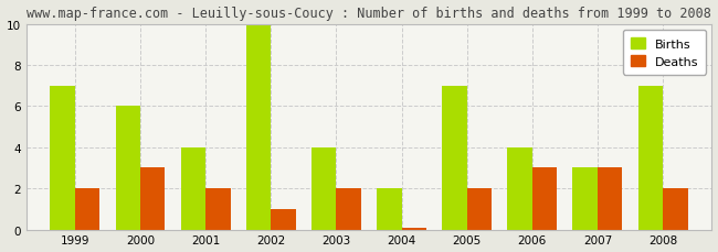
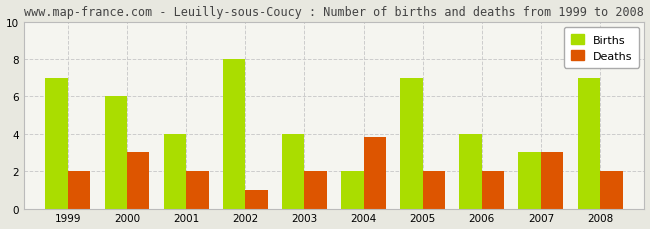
Births/2002: 10 -> 8
Deaths/2004: 0.1 -> 3.8
Deaths/2006: 3.0 -> 2.0
